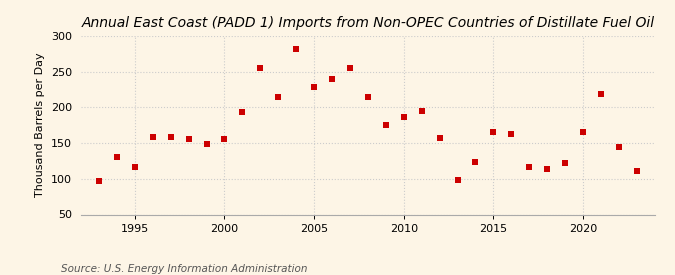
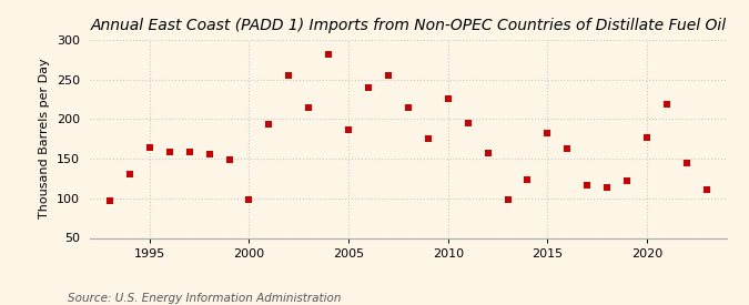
1995: 117 -> 164
2000: 155 -> 98
2005: 228 -> 186
2010: 186 -> 226
2015: 165 -> 182
2020: 165 -> 176
